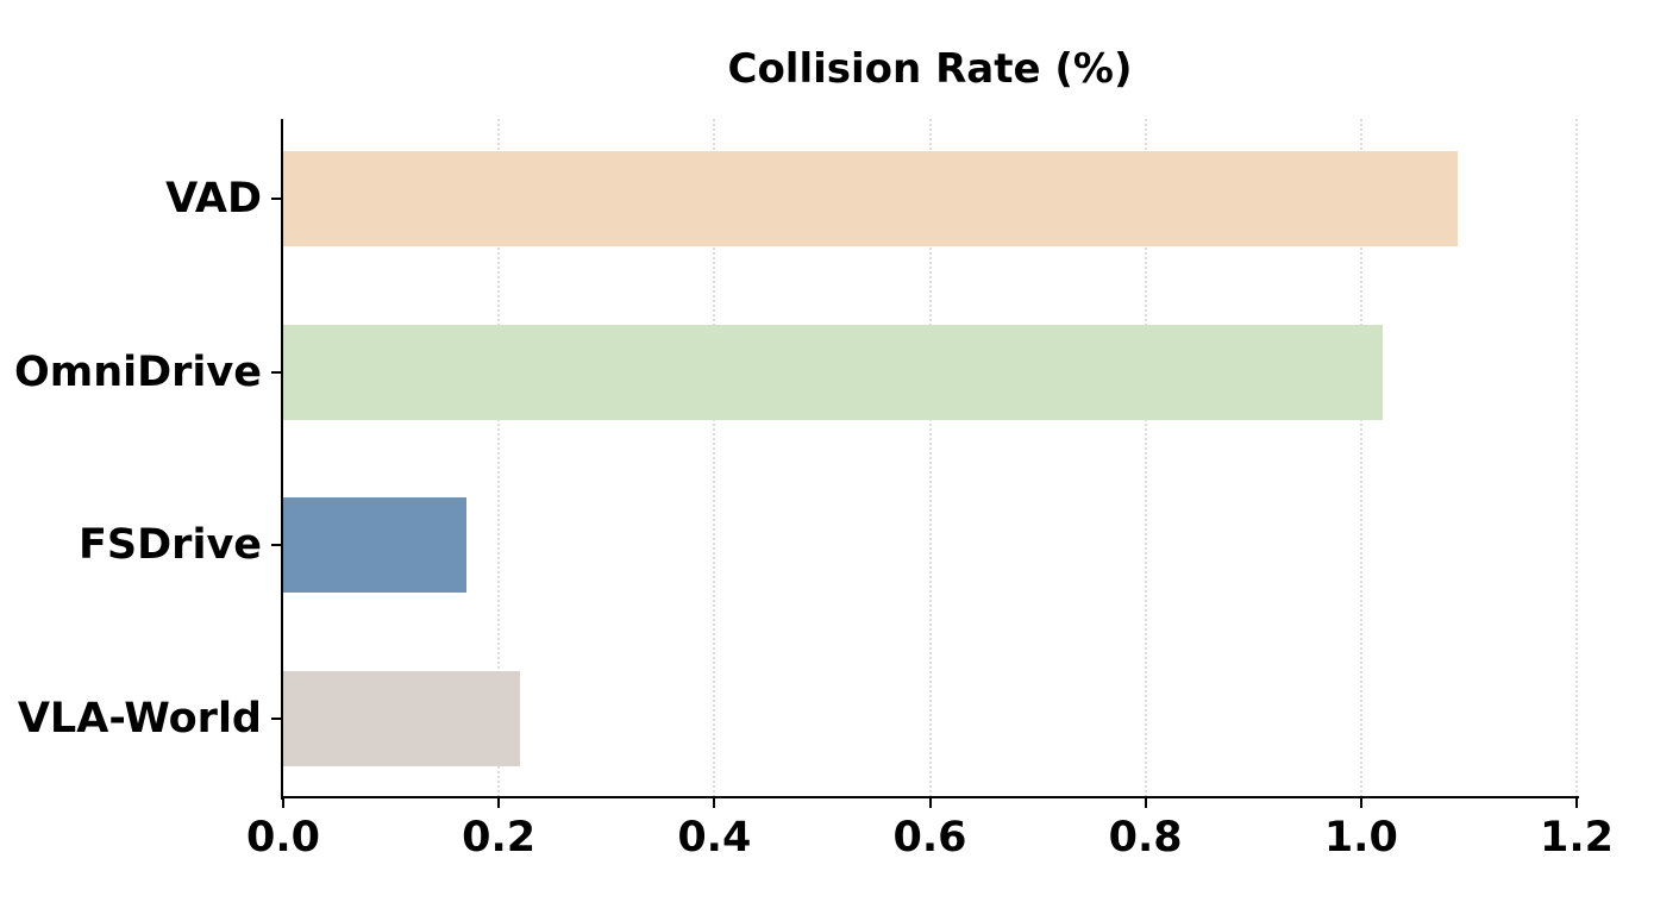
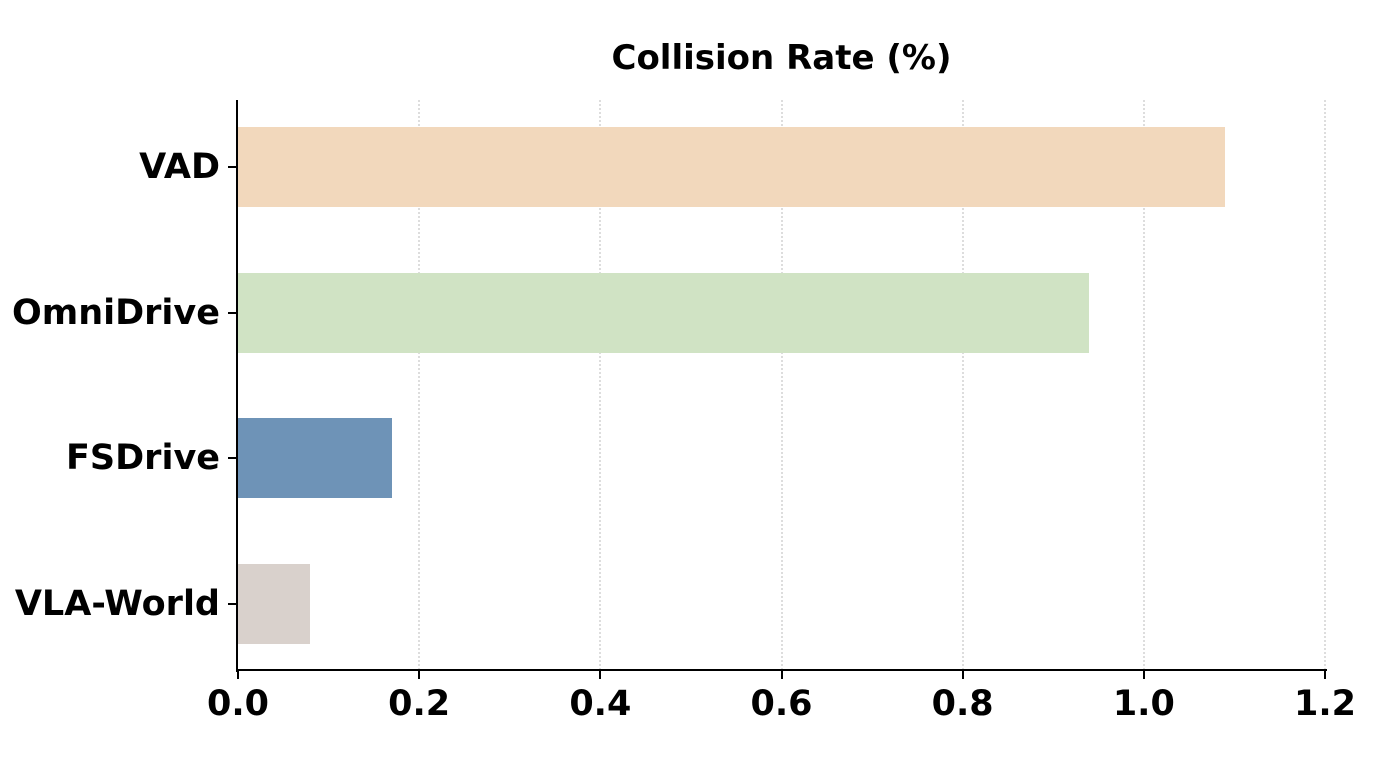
OmniDrive: 1.02 -> 0.94
VLA-World: 0.22 -> 0.08
